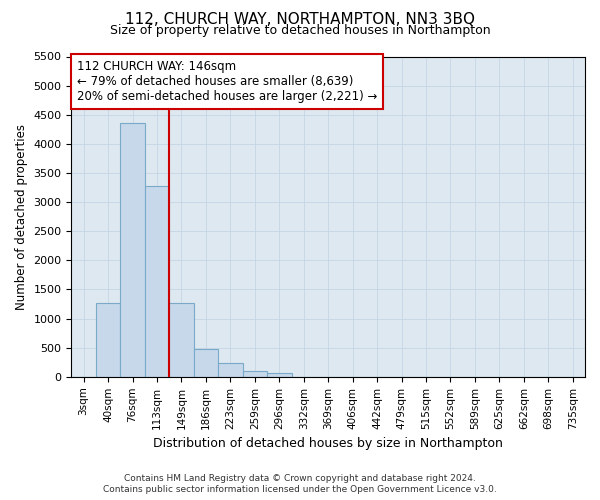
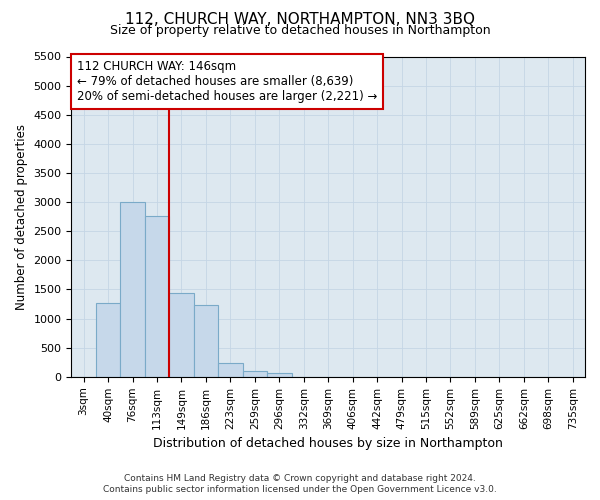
76sqm: 4350 -> 3000
113sqm: 3270 -> 2760
149sqm: 1270 -> 1440
186sqm: 480 -> 1240
